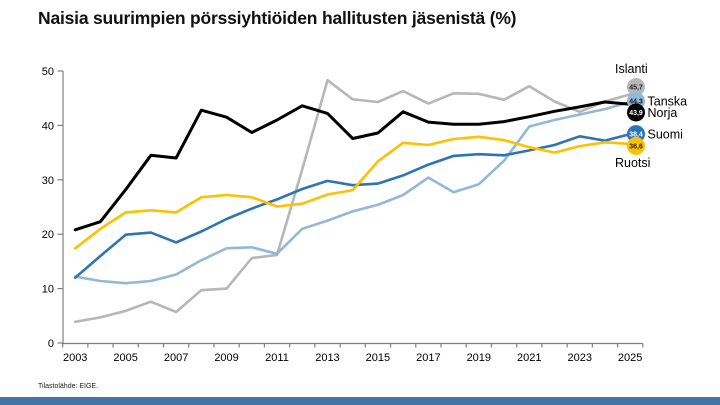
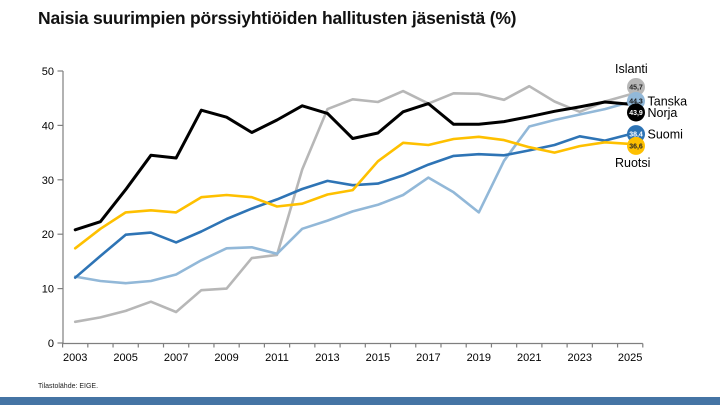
Islanti/2013: 48 -> 43
Norja/2017: 41 -> 44
Tanska/2019: 29 -> 24
